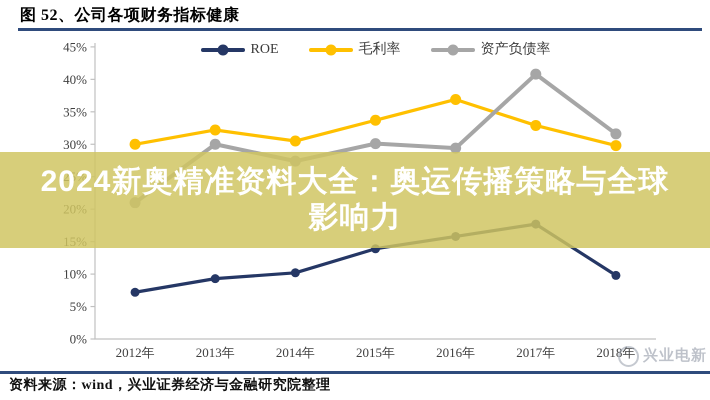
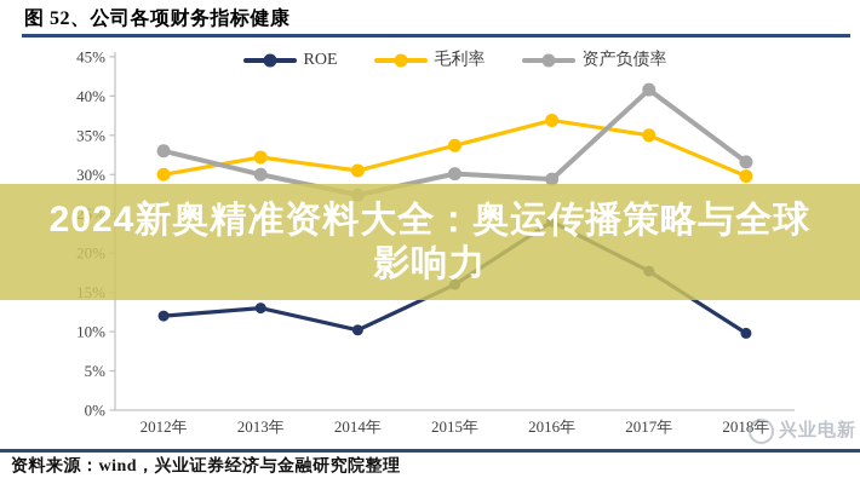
ROE/2012年: 7% -> 12%
资产负债率/2012年: 21% -> 33%
ROE/2013年: 9% -> 13%
ROE/2015年: 14% -> 16%
ROE/2016年: 16% -> 24%
毛利率/2017年: 33% -> 35%
